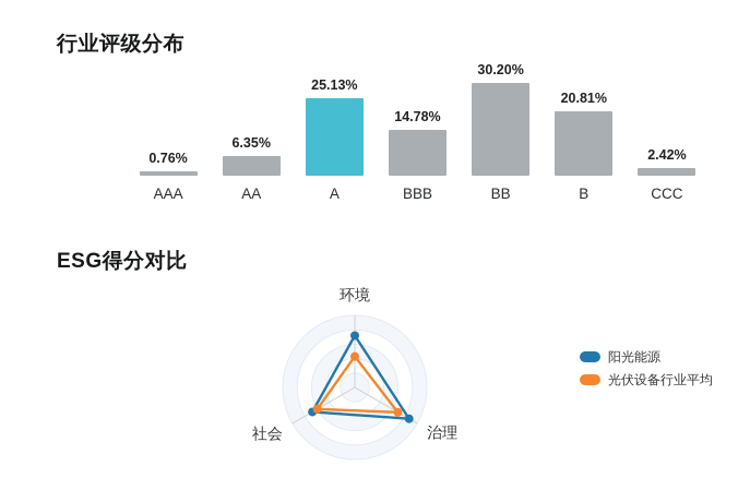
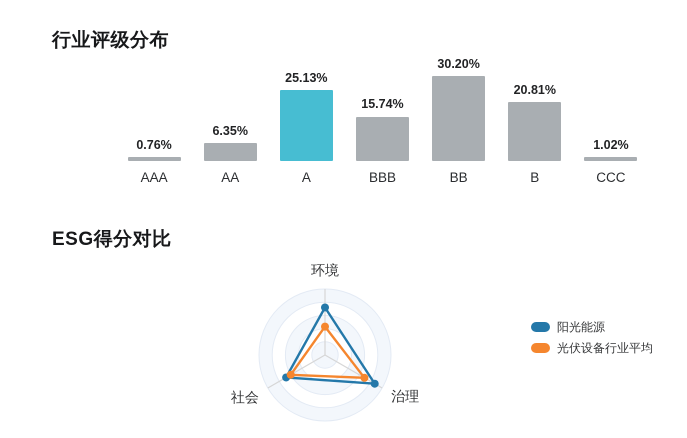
行业评级分布/BBB: 14.78% -> 15.74%
行业评级分布/CCC: 2.42% -> 1.02%
